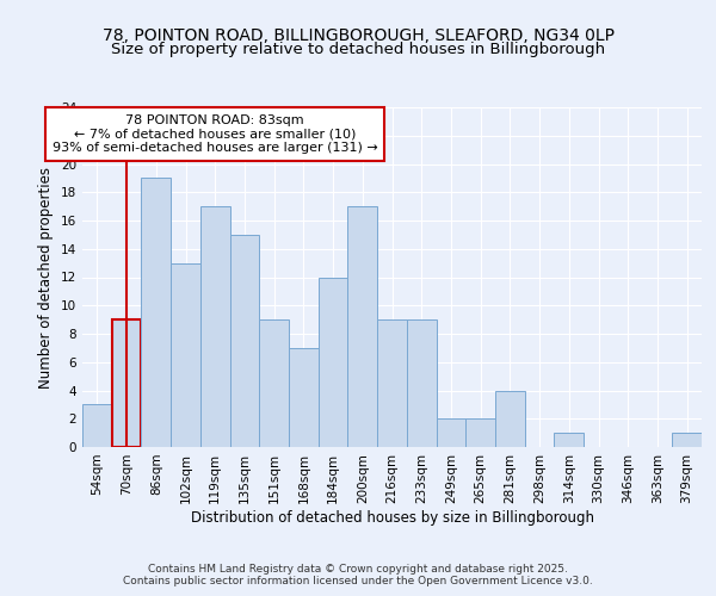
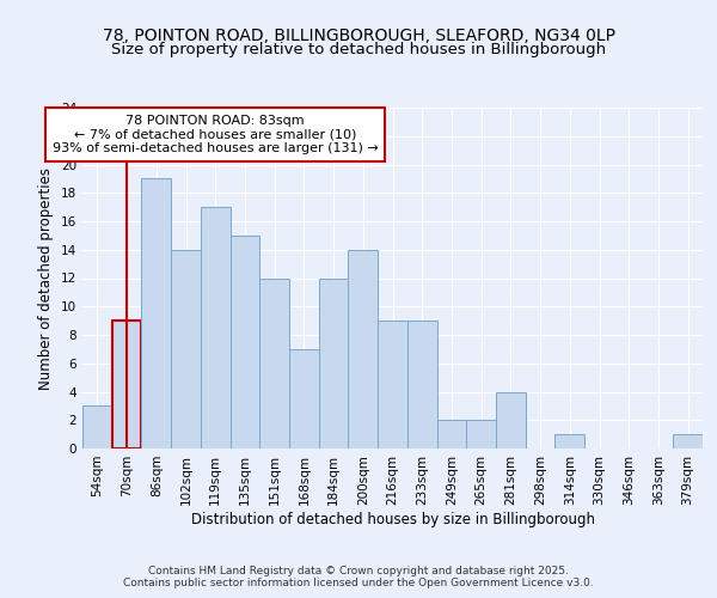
102sqm: 13 -> 14
151sqm: 9 -> 12
200sqm: 17 -> 14
